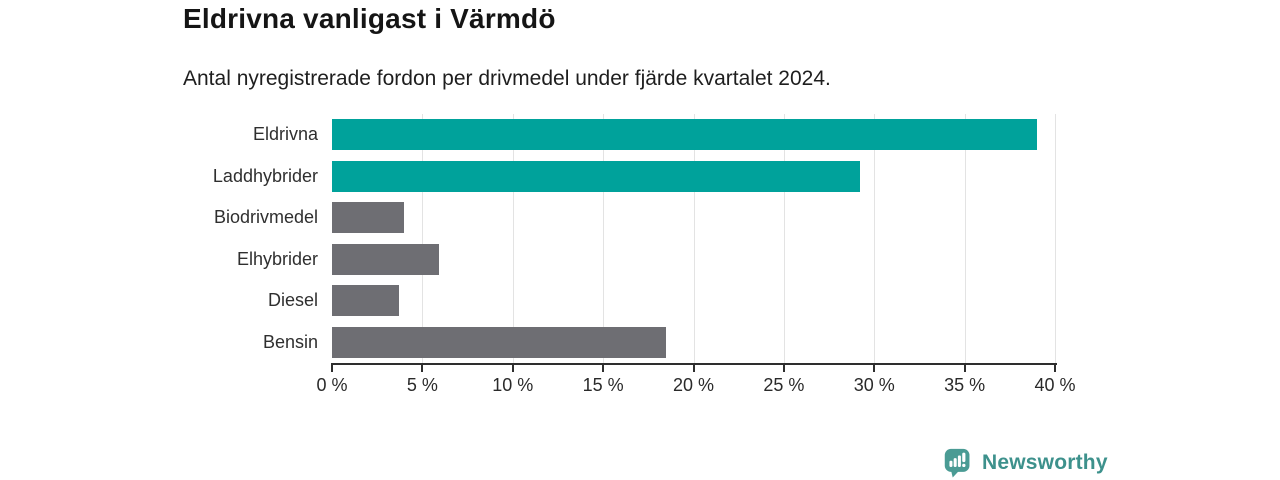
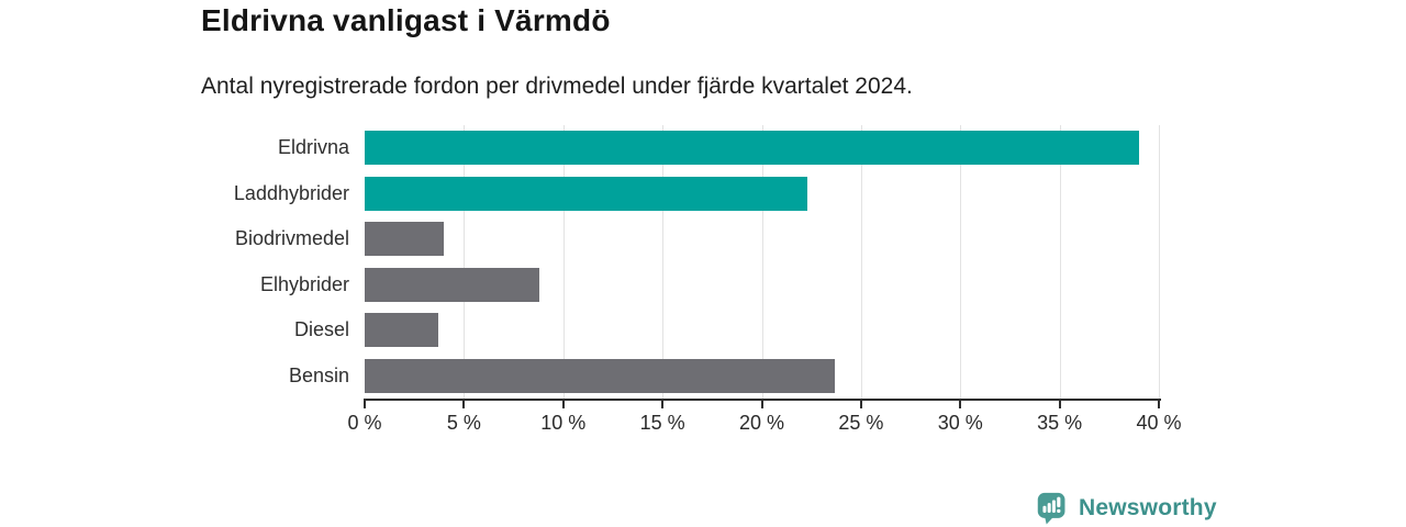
Laddhybrider: 29.2% -> 22.3%
Elhybrider: 5.9% -> 8.8%
Bensin: 18.5% -> 23.7%
